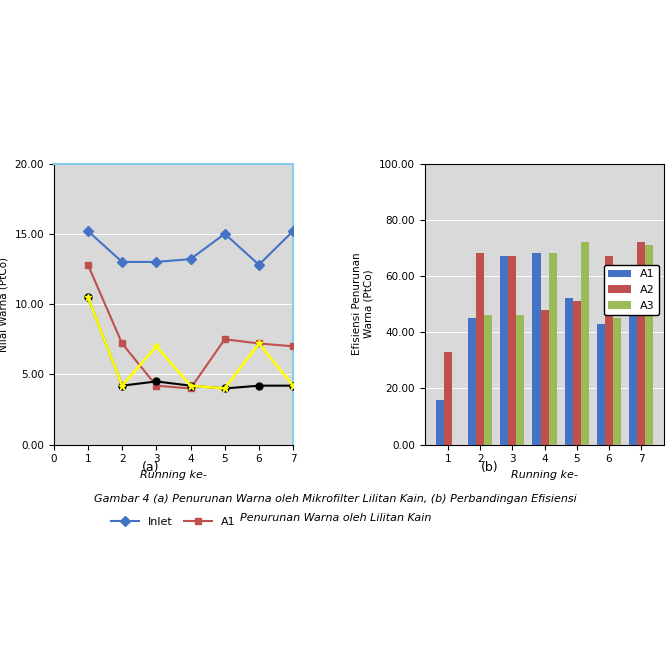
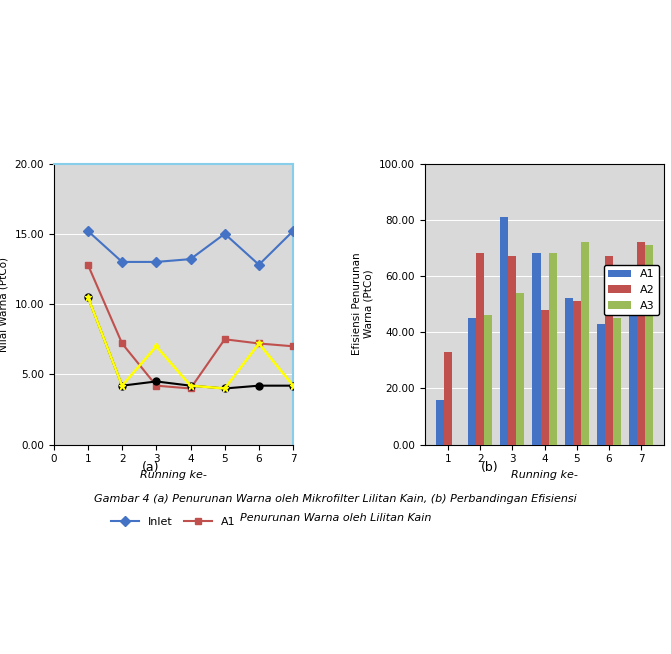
A1/3: 67 -> 81
A3/3: 46 -> 54
